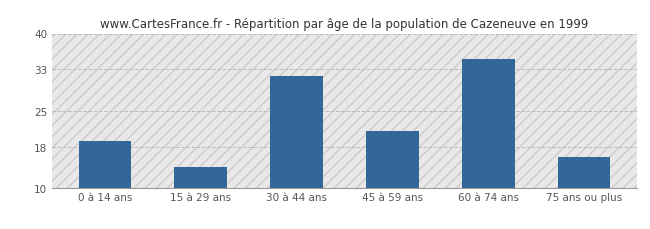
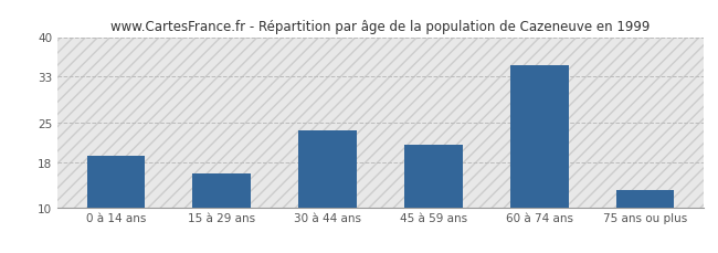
15 à 29 ans: 14.0 -> 16.0
30 à 44 ans: 31.8 -> 23.5
75 ans ou plus: 16.0 -> 13.0
